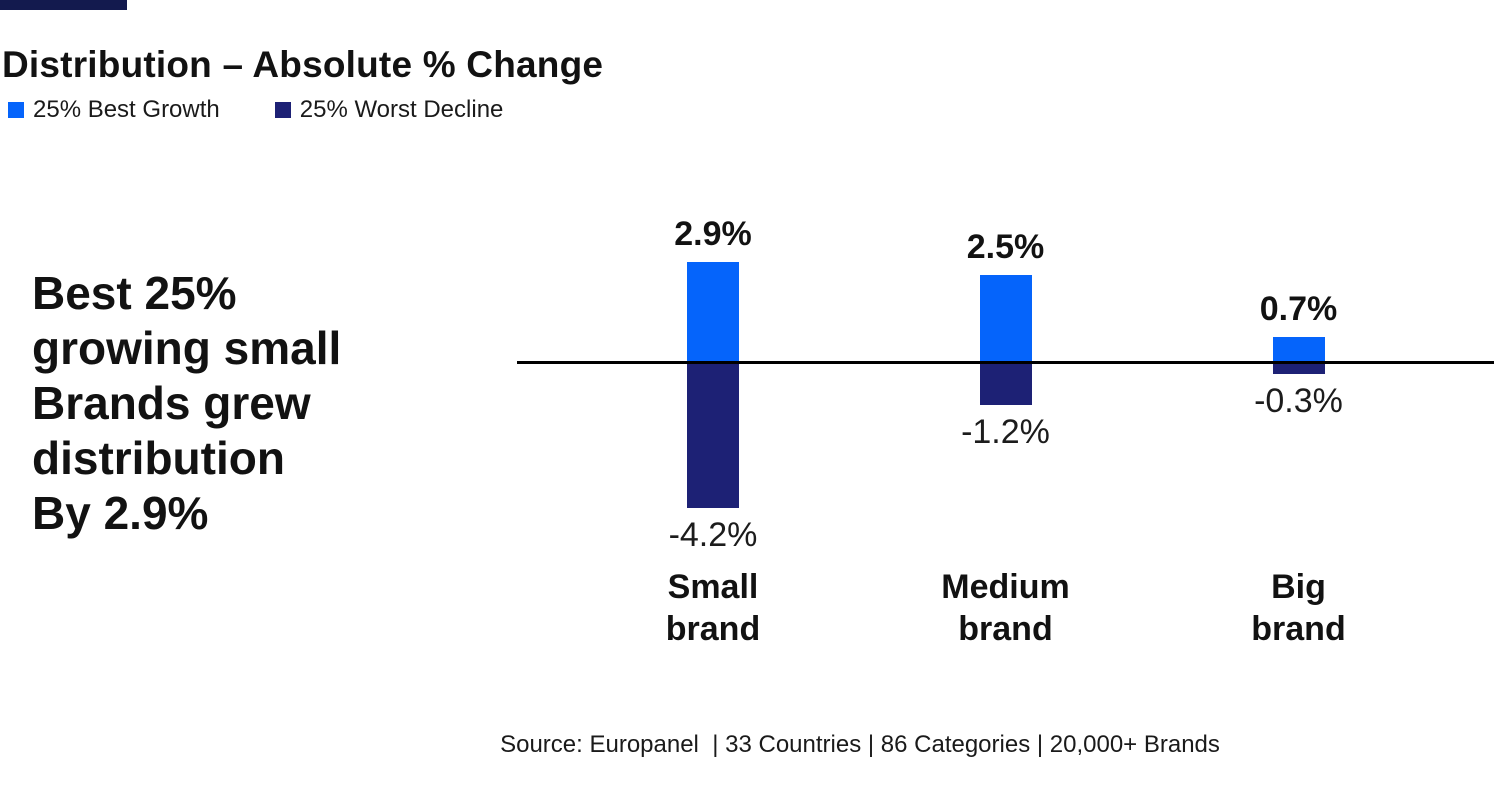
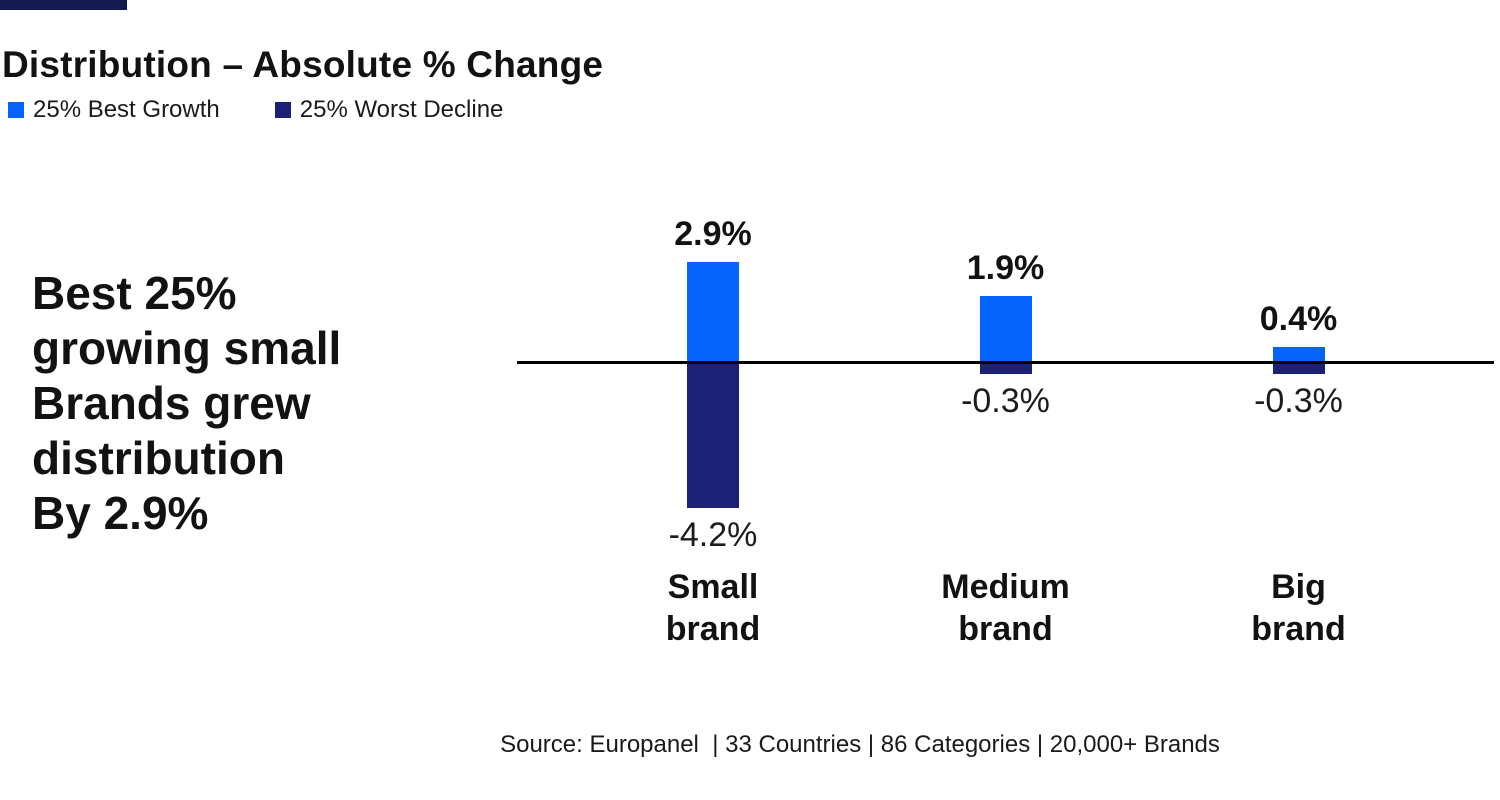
25% Best Growth/Medium brand: 2.5% -> 1.9%
25% Worst Decline/Medium brand: -1.2% -> -0.3%
25% Best Growth/Big brand: 0.7% -> 0.4%
